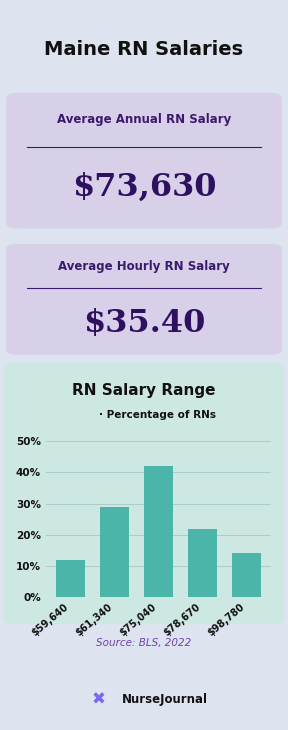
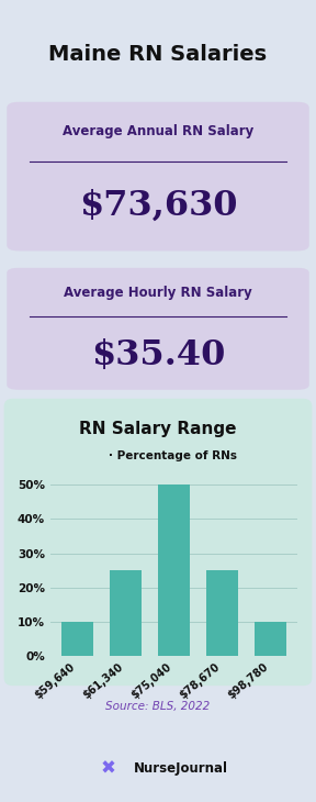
$59,640: 12% -> 10%
$61,340: 29% -> 25%
$75,040: 42% -> 50%
$78,670: 22% -> 25%
$98,780: 14% -> 10%
